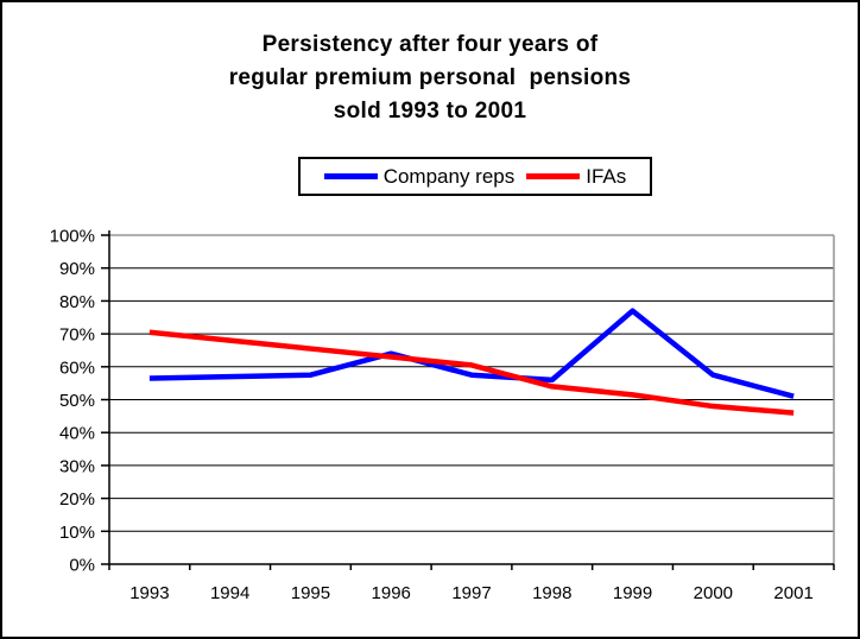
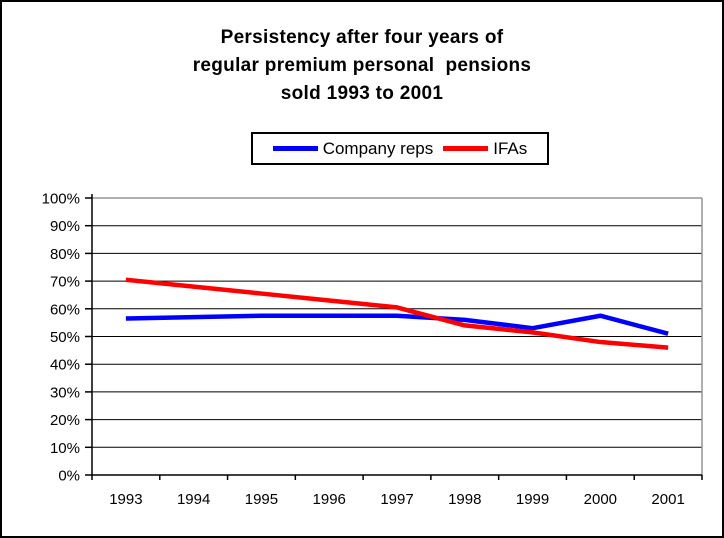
Company reps/1996: 64% -> 58%
Company reps/1999: 77% -> 53%
